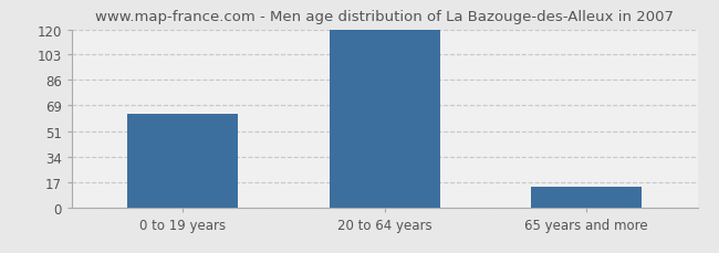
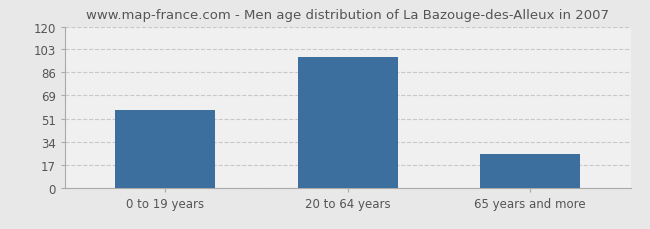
0 to 19 years: 63 -> 58
20 to 64 years: 120 -> 97
65 years and more: 14 -> 25
